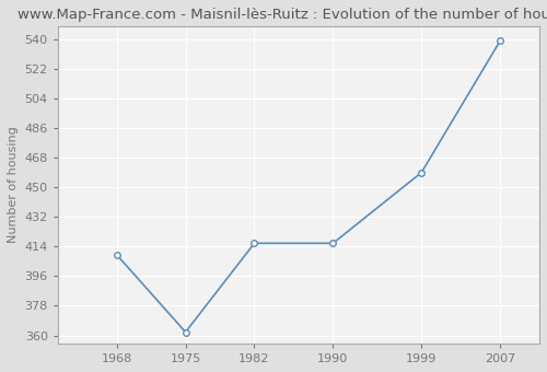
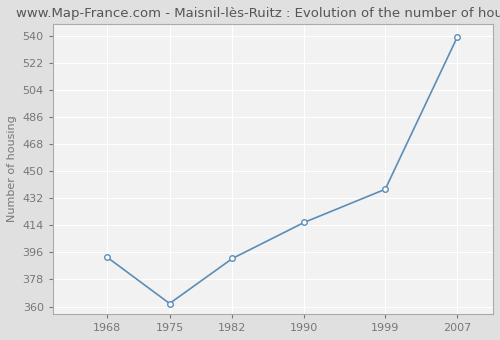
1968: 409 -> 393
1982: 416 -> 392
1999: 459 -> 438
